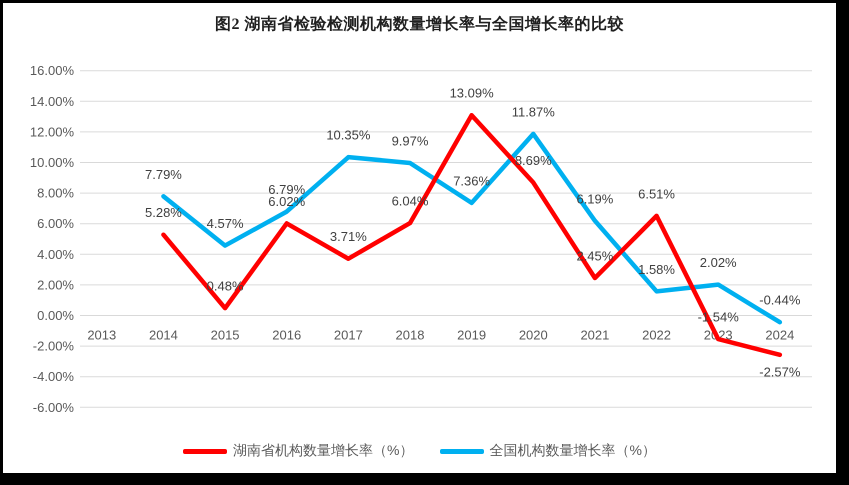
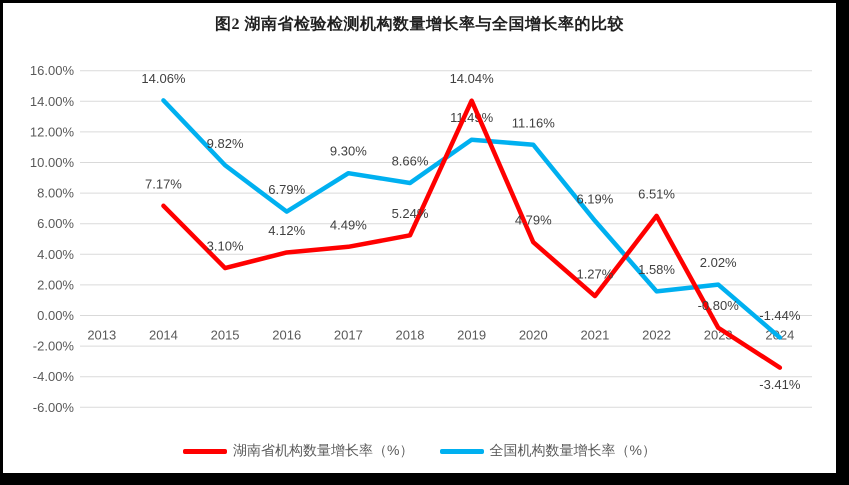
湖南省机构数量增长率（%）/2014: 5.28% -> 7.17%
全国机构数量增长率（%）/2014: 7.79% -> 14.06%
湖南省机构数量增长率（%）/2015: 0.48% -> 3.10%
全国机构数量增长率（%）/2015: 4.57% -> 9.82%
湖南省机构数量增长率（%）/2016: 6.02% -> 4.12%
湖南省机构数量增长率（%）/2017: 3.71% -> 4.49%
全国机构数量增长率（%）/2017: 10.35% -> 9.30%
湖南省机构数量增长率（%）/2018: 6.04% -> 5.24%
全国机构数量增长率（%）/2018: 9.97% -> 8.66%
湖南省机构数量增长率（%）/2019: 13.09% -> 14.04%
全国机构数量增长率（%）/2019: 7.36% -> 11.49%
湖南省机构数量增长率（%）/2020: 8.69% -> 4.79%
全国机构数量增长率（%）/2020: 11.87% -> 11.16%
湖南省机构数量增长率（%）/2021: 2.45% -> 1.27%
湖南省机构数量增长率（%）/2023: -1.54% -> -0.80%
湖南省机构数量增长率（%）/2024: -2.57% -> -3.41%
全国机构数量增长率（%）/2024: -0.44% -> -1.44%
